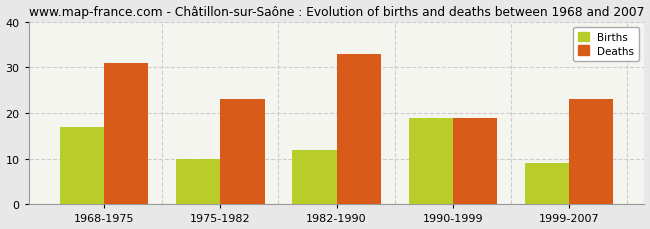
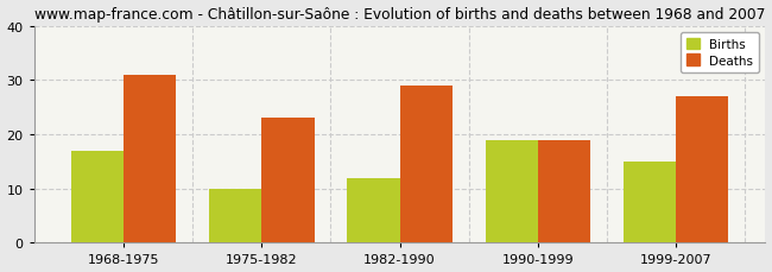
Deaths/1982-1990: 33 -> 29
Births/1999-2007: 9 -> 15
Deaths/1999-2007: 23 -> 27
